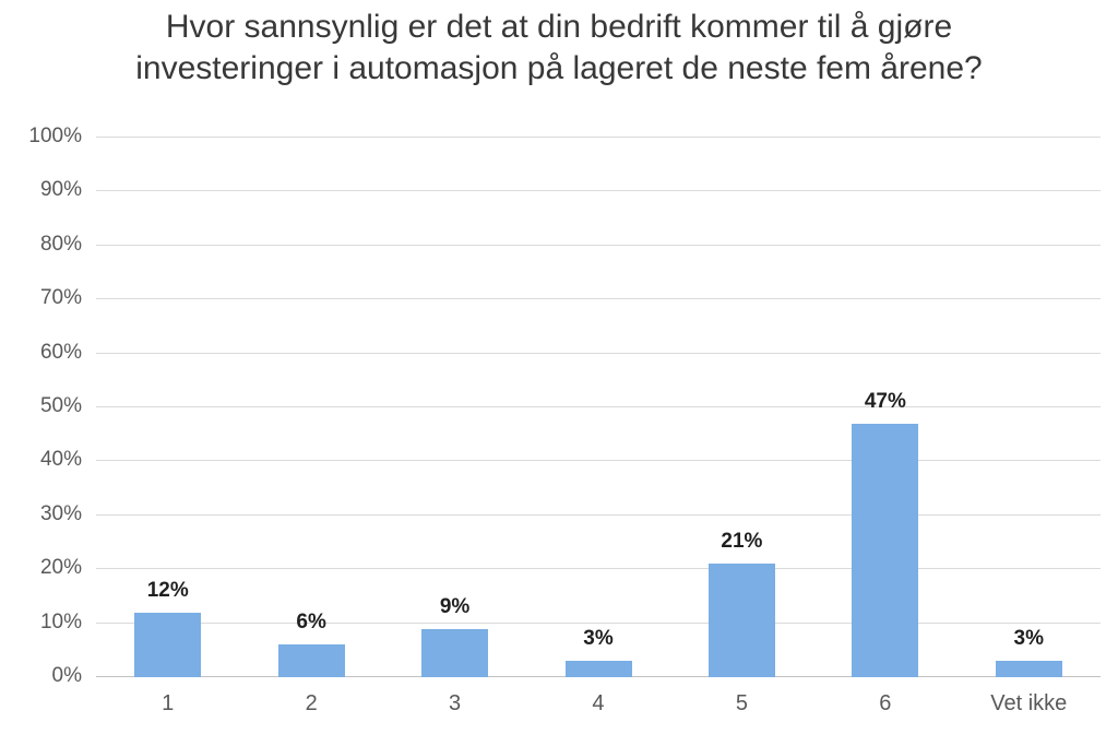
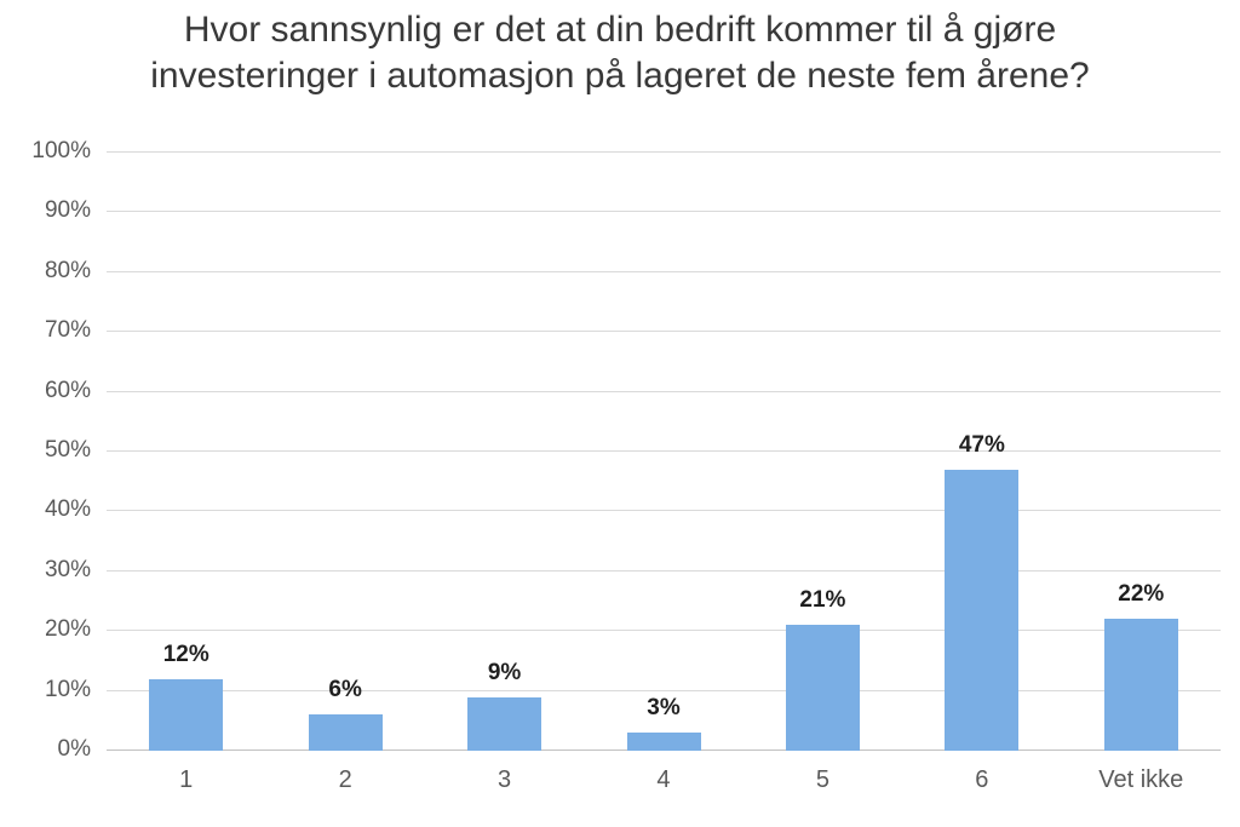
Vet ikke: 3% -> 22%
